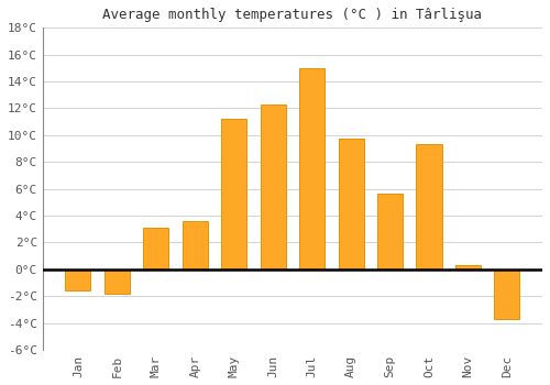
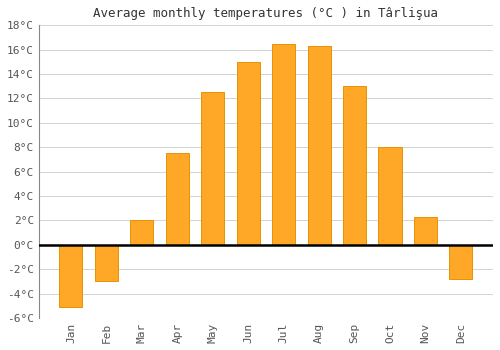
Jan: -1.6°C -> -5.1°C
Feb: -1.8°C -> -3.0°C
Mar: 3.1°C -> 2.0°C
Apr: 3.6°C -> 7.5°C
May: 11.2°C -> 12.5°C
Jun: 12.3°C -> 15.0°C
Jul: 15.0°C -> 16.5°C
Aug: 9.7°C -> 16.3°C
Sep: 5.6°C -> 13.0°C
Oct: 9.3°C -> 8.0°C
Nov: 0.3°C -> 2.3°C
Dec: -3.7°C -> -2.8°C
